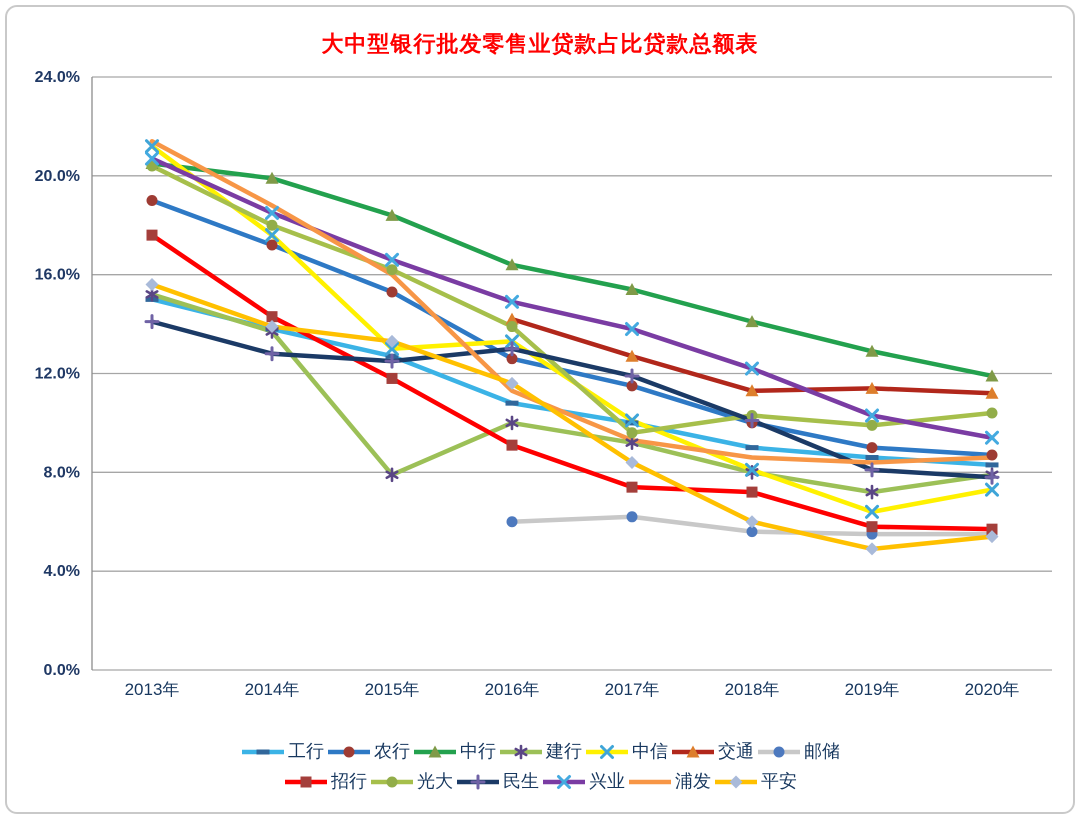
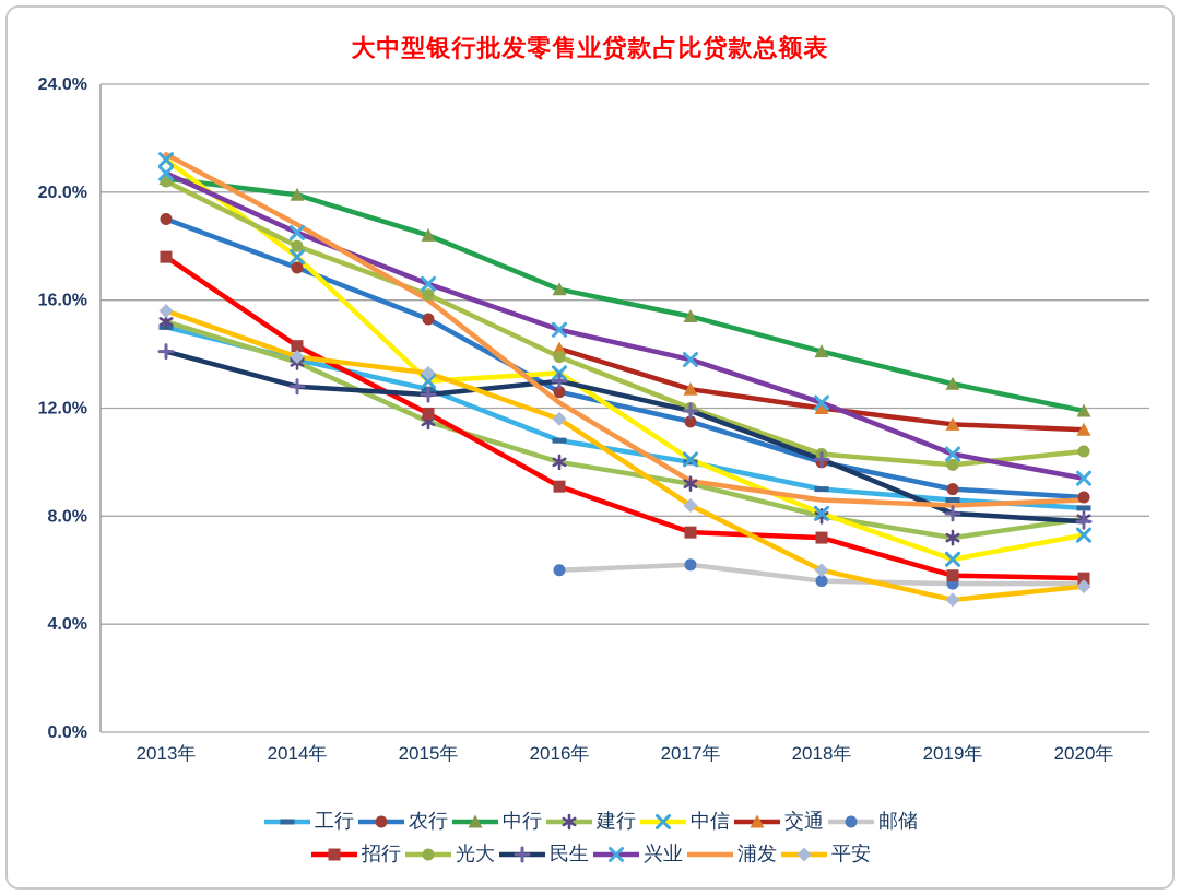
建行/2015年: 7.9% -> 11.5%
浦发/2016年: 11.3% -> 12.2%
光大/2017年: 9.6% -> 12.0%
交通/2018年: 11.3% -> 12.0%
